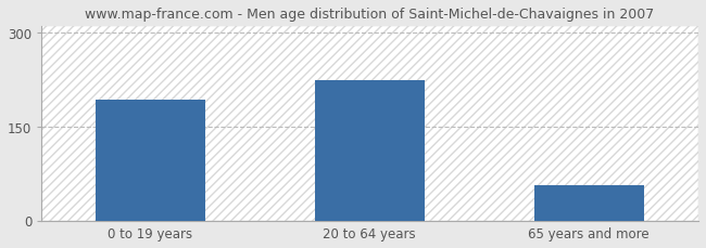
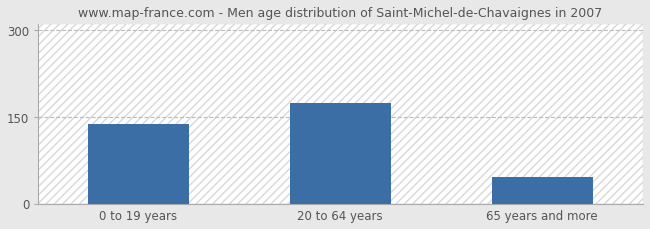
0 to 19 years: 192 -> 138
20 to 64 years: 224 -> 173
65 years and more: 56 -> 45
